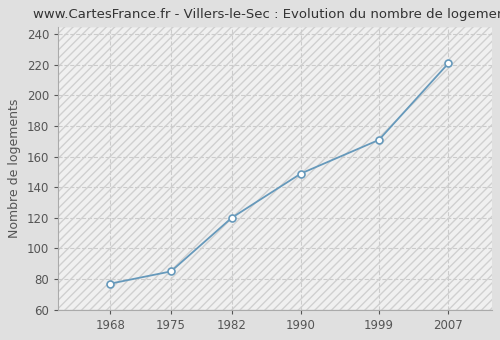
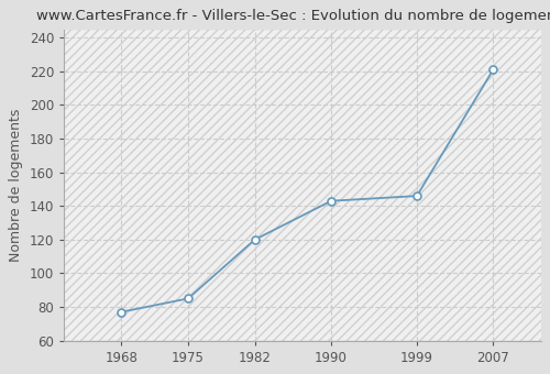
1990: 149 -> 143
1999: 171 -> 146
